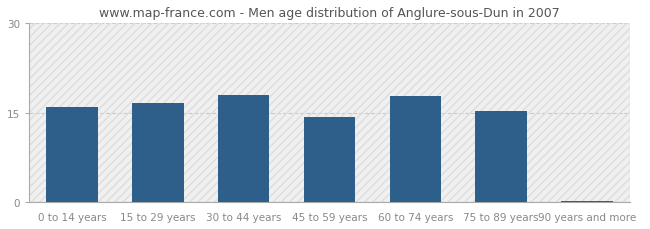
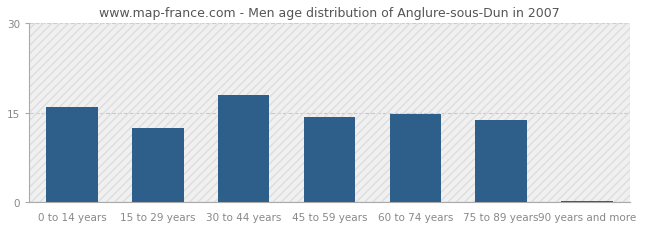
15 to 29 years: 16.6 -> 12.5
60 to 74 years: 17.8 -> 14.7
75 to 89 years: 15.2 -> 13.8
